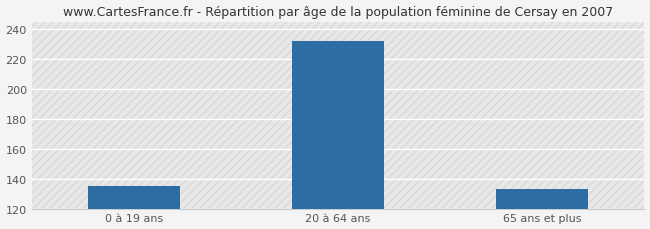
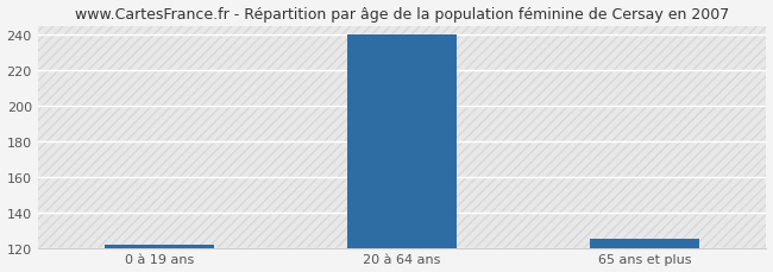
0 à 19 ans: 135 -> 122
20 à 64 ans: 232 -> 240
65 ans et plus: 133 -> 125
